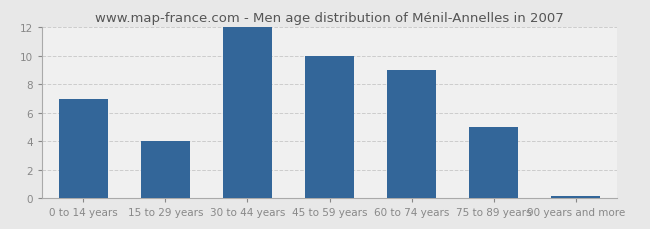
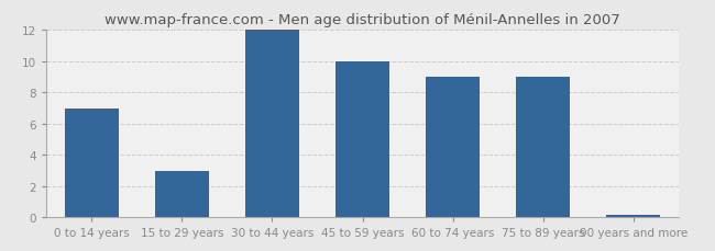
15 to 29 years: 4.0 -> 3.0
75 to 89 years: 5.0 -> 9.0
